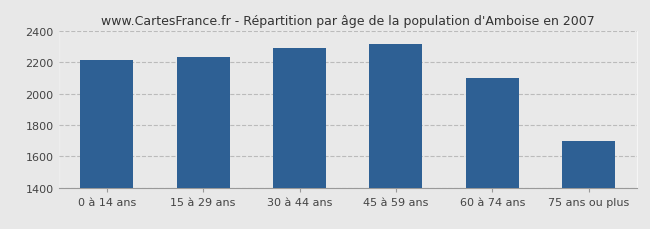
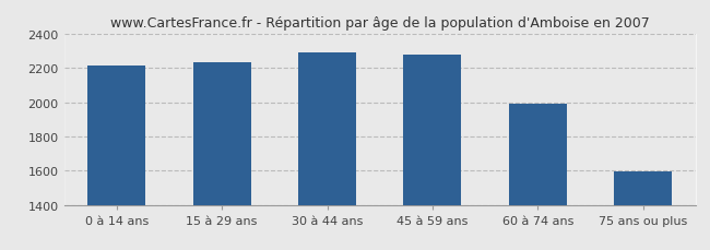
45 à 59 ans: 2320 -> 2280
60 à 74 ans: 2100 -> 1990
75 ans ou plus: 1700 -> 1600
